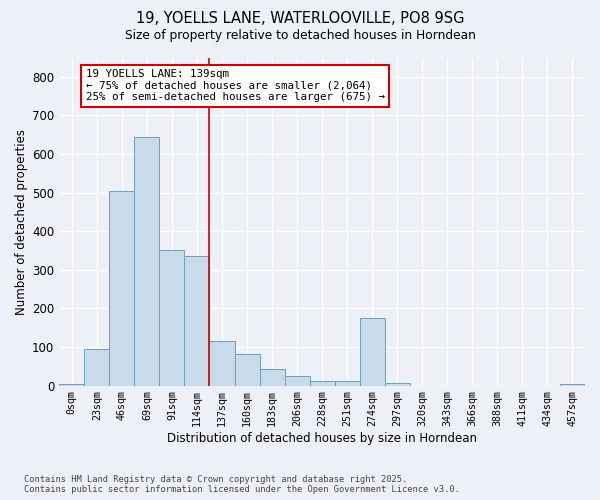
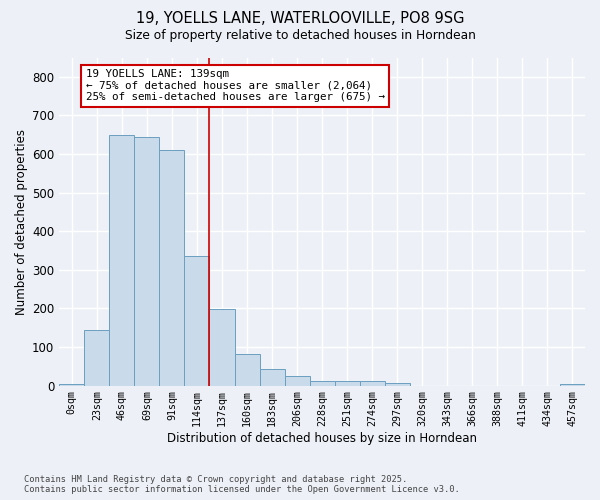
23sqm: 95 -> 145
46sqm: 505 -> 648
91sqm: 350 -> 610
137sqm: 115 -> 198
274sqm: 175 -> 11
